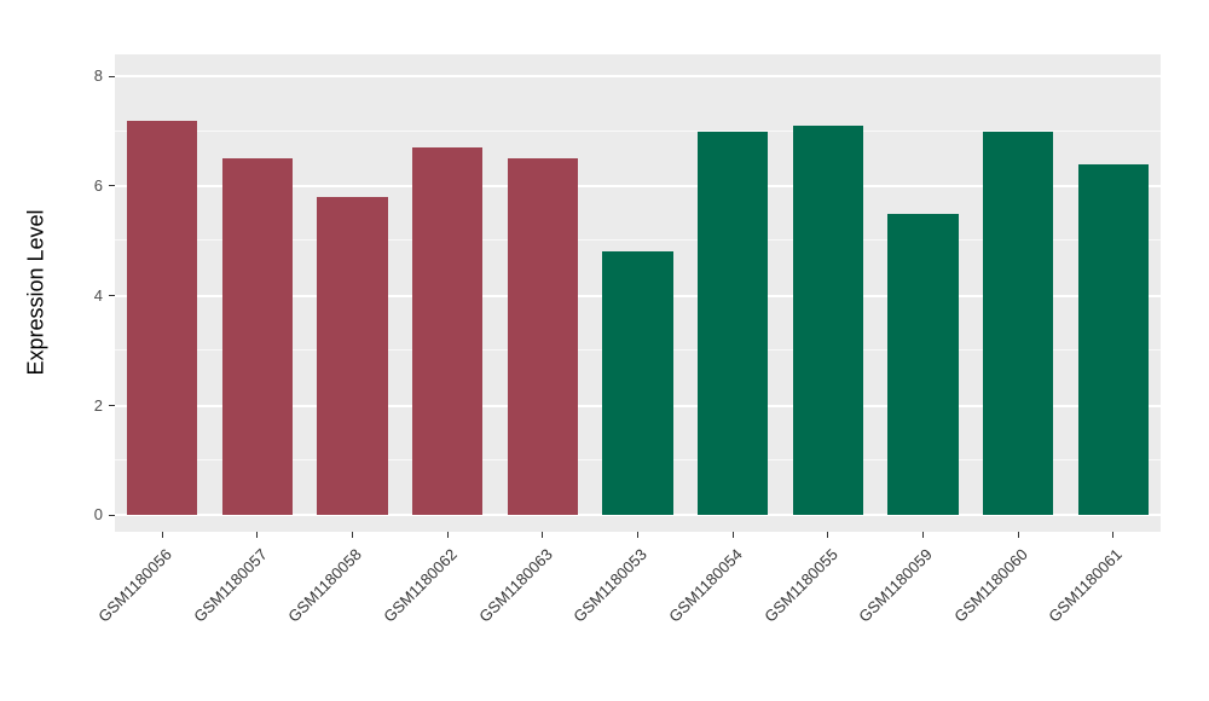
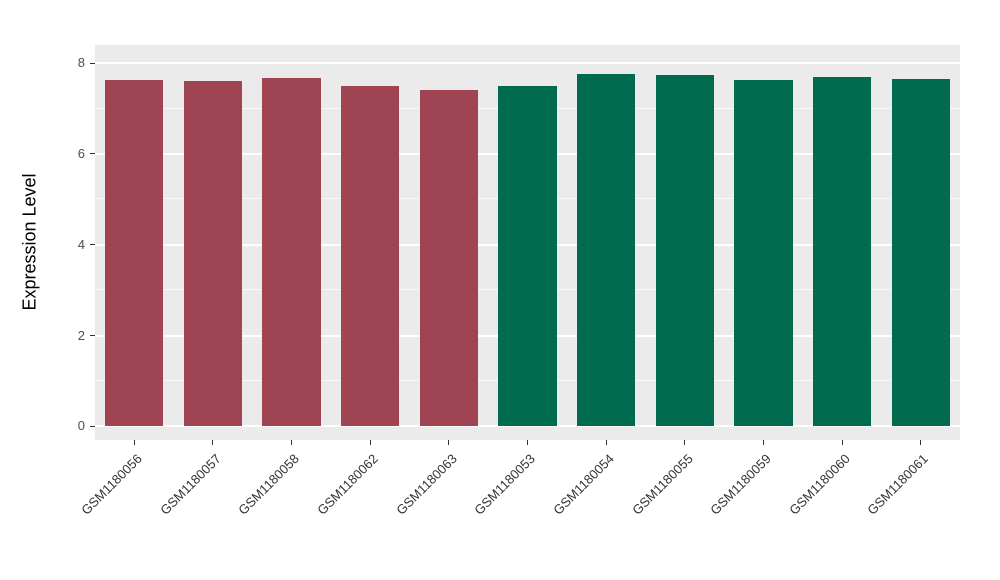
GSM1180056: 7.2 -> 7.6
GSM1180057: 6.5 -> 7.6
GSM1180058: 5.8 -> 7.7
GSM1180062: 6.7 -> 7.5
GSM1180063: 6.5 -> 7.4
GSM1180053: 4.8 -> 7.5
GSM1180054: 7.0 -> 7.8
GSM1180055: 7.1 -> 7.7
GSM1180059: 5.5 -> 7.6
GSM1180060: 7.0 -> 7.7
GSM1180061: 6.4 -> 7.7
